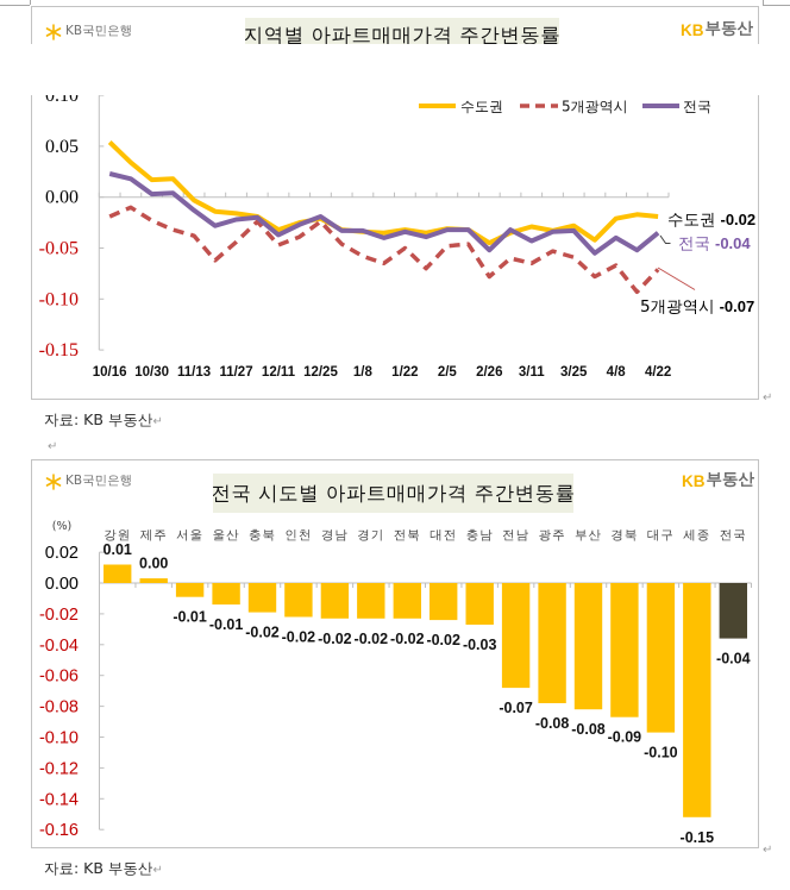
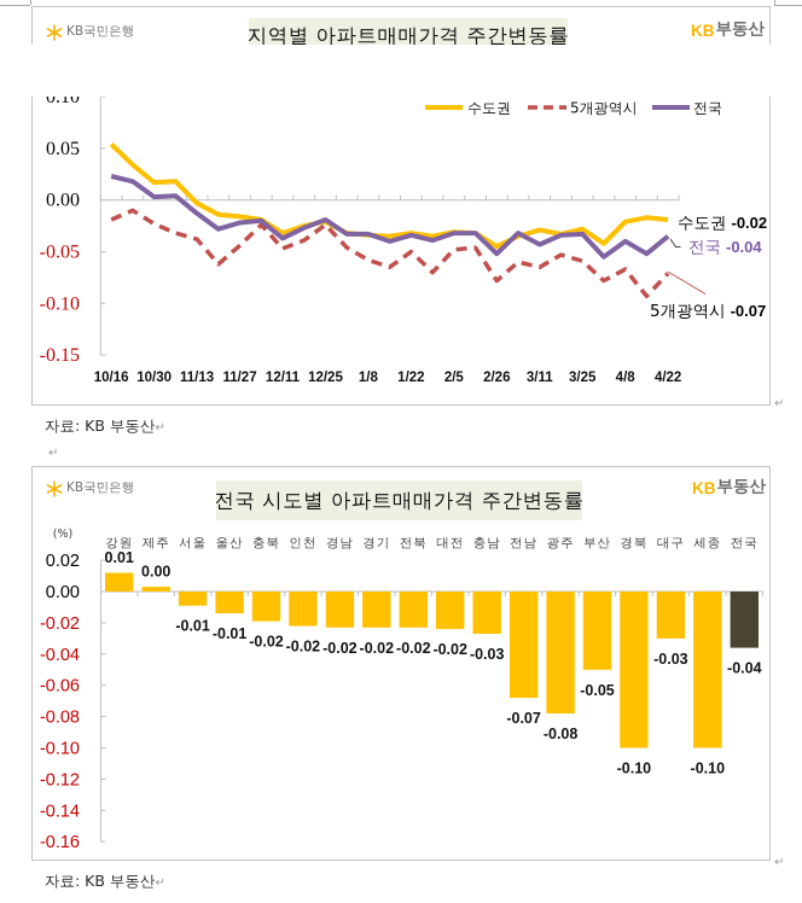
전국 시도별 아파트매매가격 주간변동률/부산: -0.08 -> -0.05
전국 시도별 아파트매매가격 주간변동률/경북: -0.09 -> -0.10
전국 시도별 아파트매매가격 주간변동률/대구: -0.10 -> -0.03
전국 시도별 아파트매매가격 주간변동률/세종: -0.15 -> -0.10
